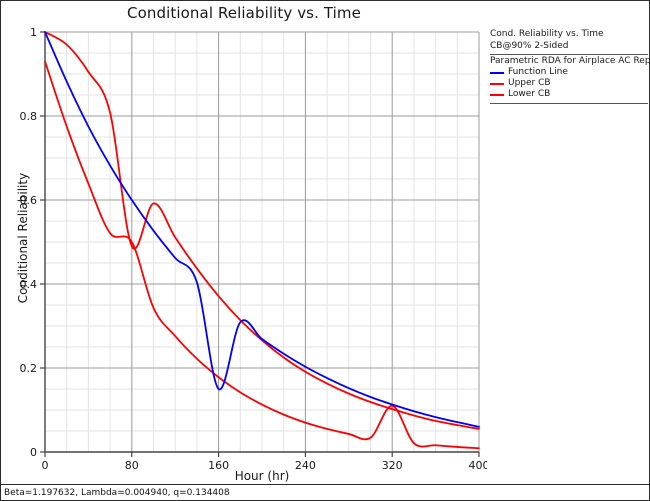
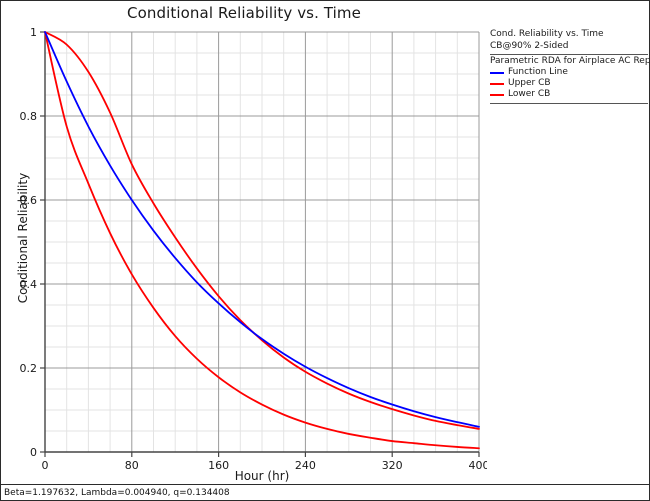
Lower CB/0: 0.93 -> 1.00
Upper CB/80: 0.49 -> 0.69
Lower CB/80: 0.50 -> 0.42
Function Line/160: 0.15 -> 0.35
Lower CB/320: 0.11 -> 0.03
